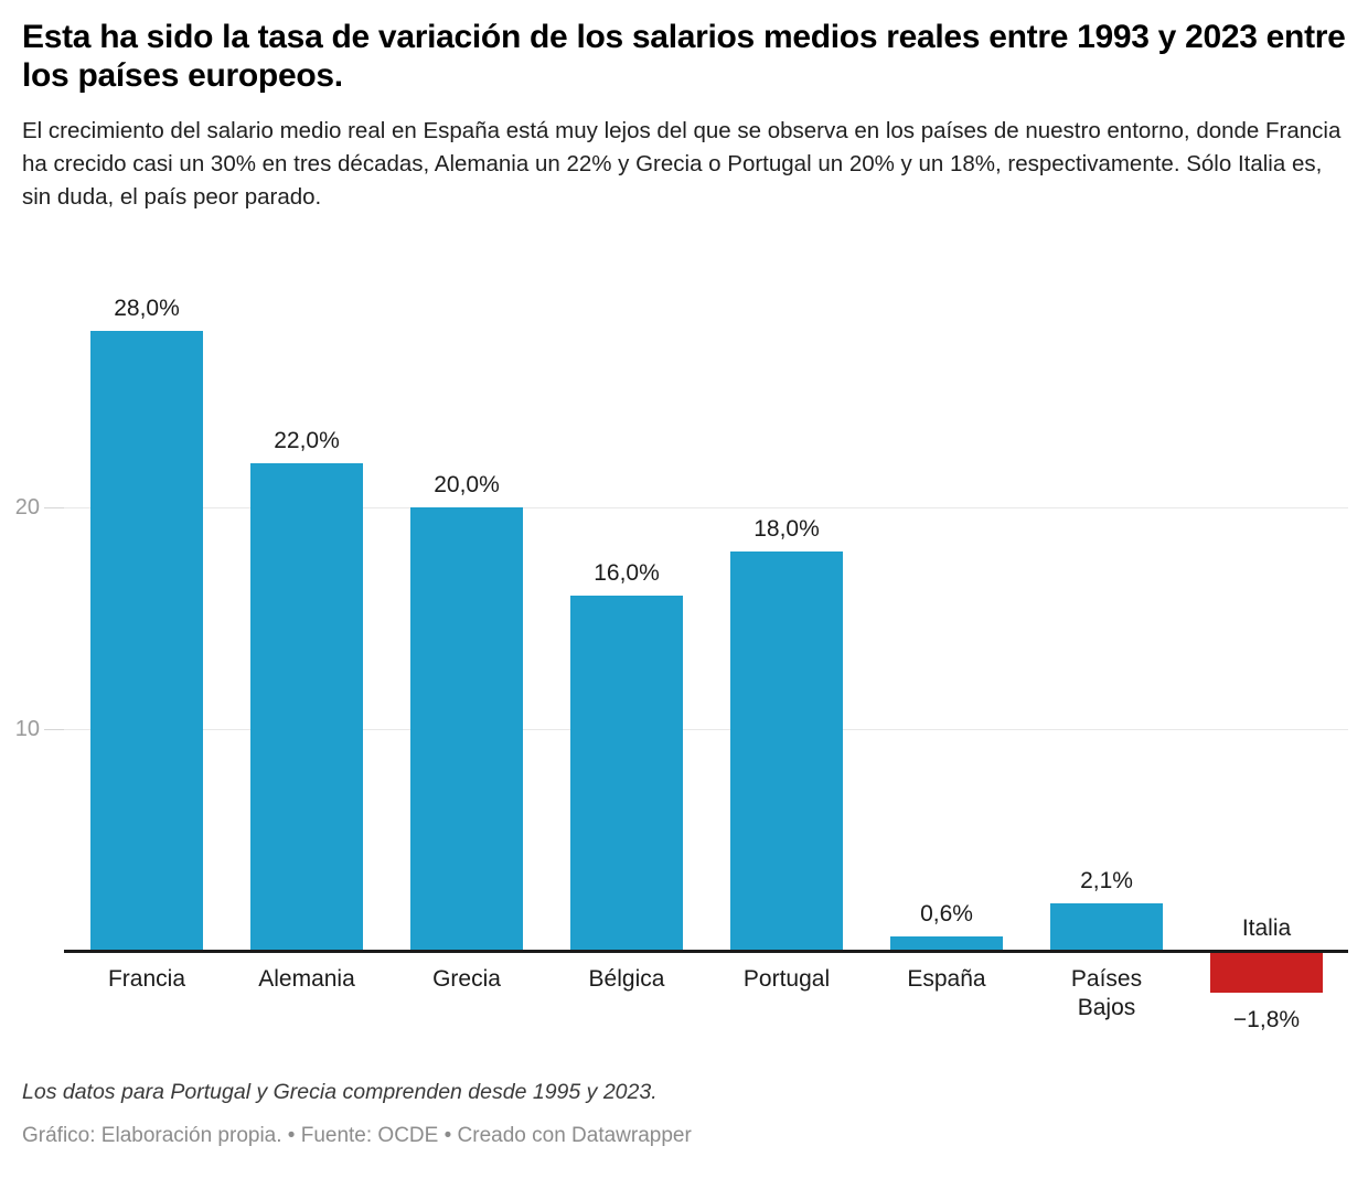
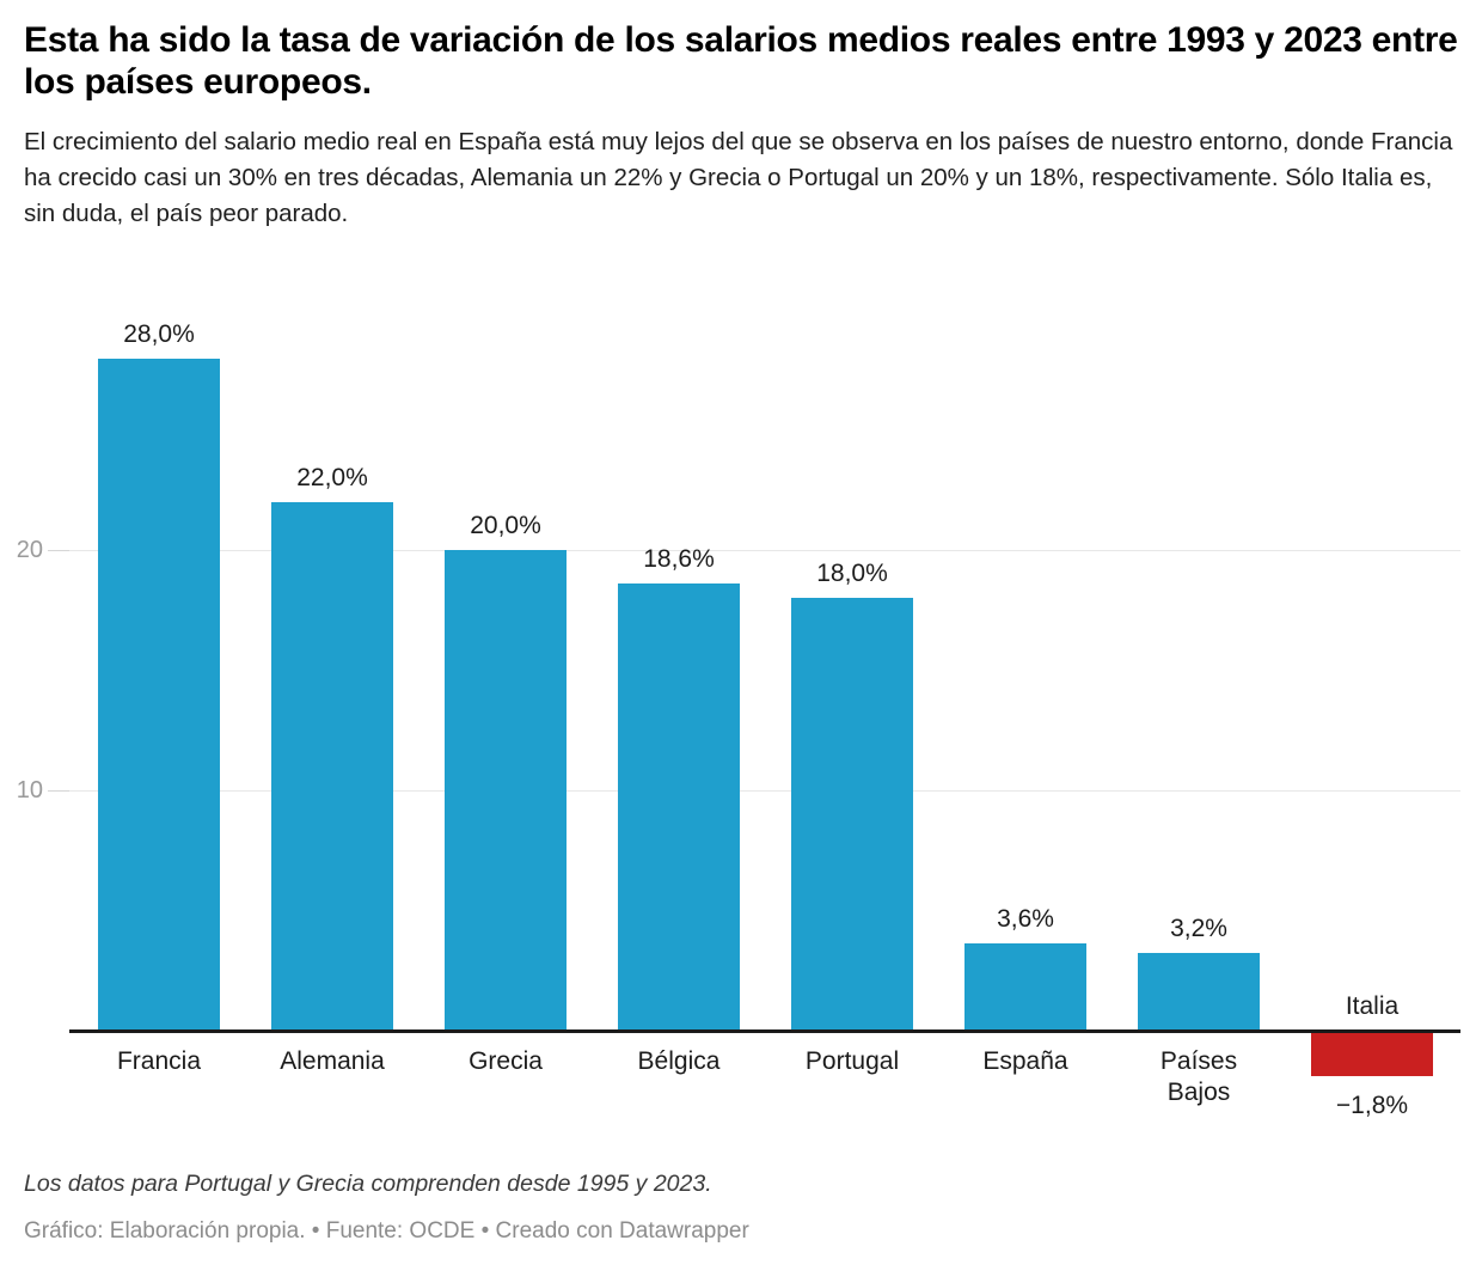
Bélgica: 16,0% -> 18,6%
España: 0,6% -> 3,6%
Países Bajos: 2,1% -> 3,2%
